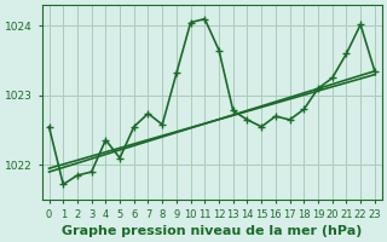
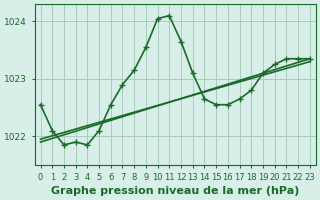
1: 1021.72 -> 1022.10
4: 1022.36 -> 1021.85
7: 1022.74 -> 1022.90
8: 1022.58 -> 1023.15
9: 1023.32 -> 1023.55
13: 1022.78 -> 1023.10
16: 1022.70 -> 1022.55
21: 1023.60 -> 1023.35
22: 1024.02 -> 1023.35
